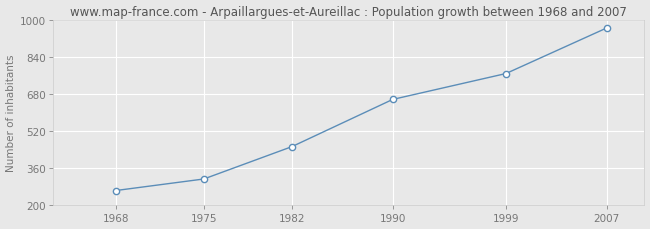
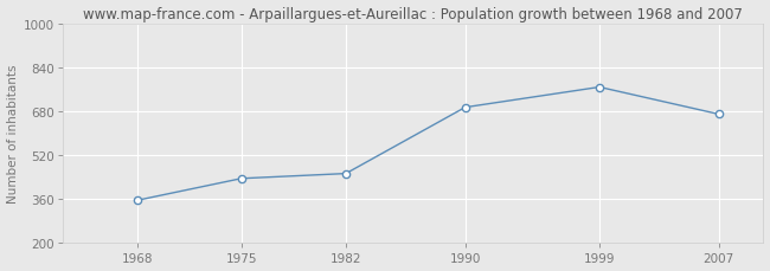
1968: 263 -> 355
1975: 313 -> 435
1990: 657 -> 695
2007: 966 -> 670
